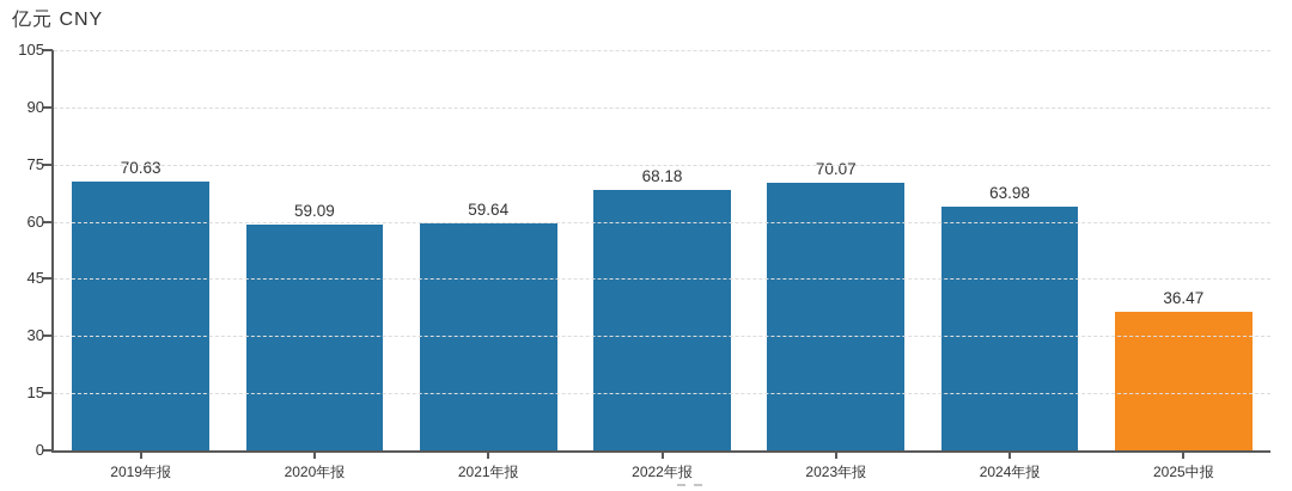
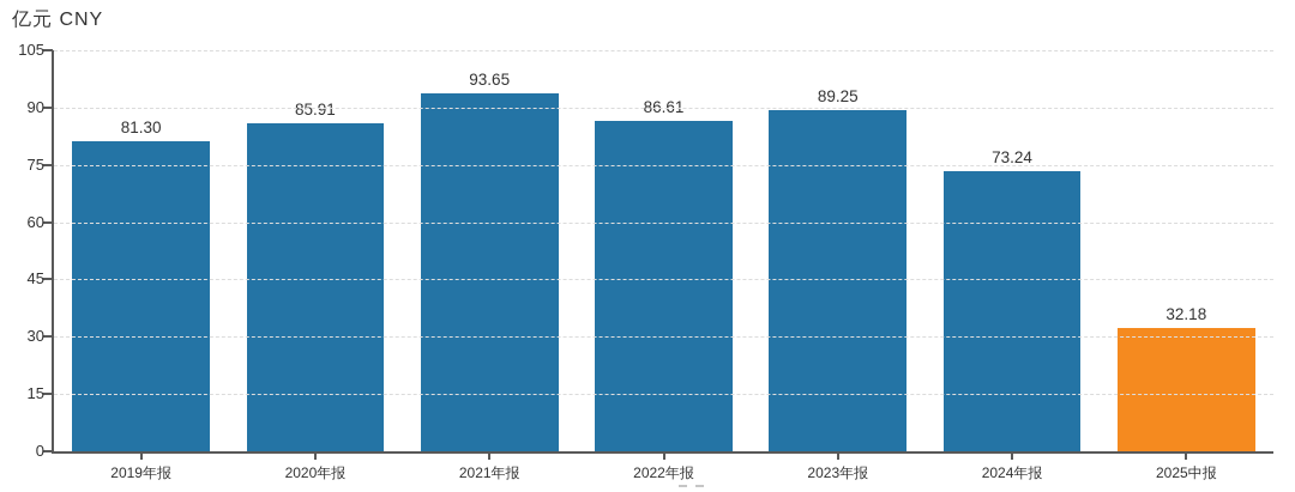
2019年报: 70.63 -> 81.30
2020年报: 59.09 -> 85.91
2021年报: 59.64 -> 93.65
2022年报: 68.18 -> 86.61
2023年报: 70.07 -> 89.25
2024年报: 63.98 -> 73.24
2025中报: 36.47 -> 32.18
